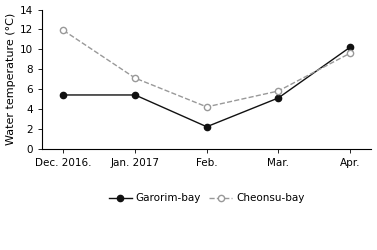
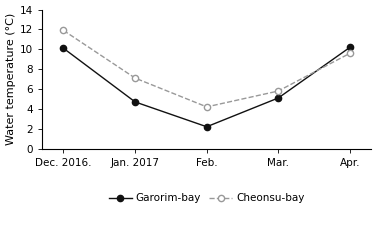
Garorim-bay/Dec. 2016.: 5.4 -> 10.1
Garorim-bay/Jan. 2017: 5.4 -> 4.7
